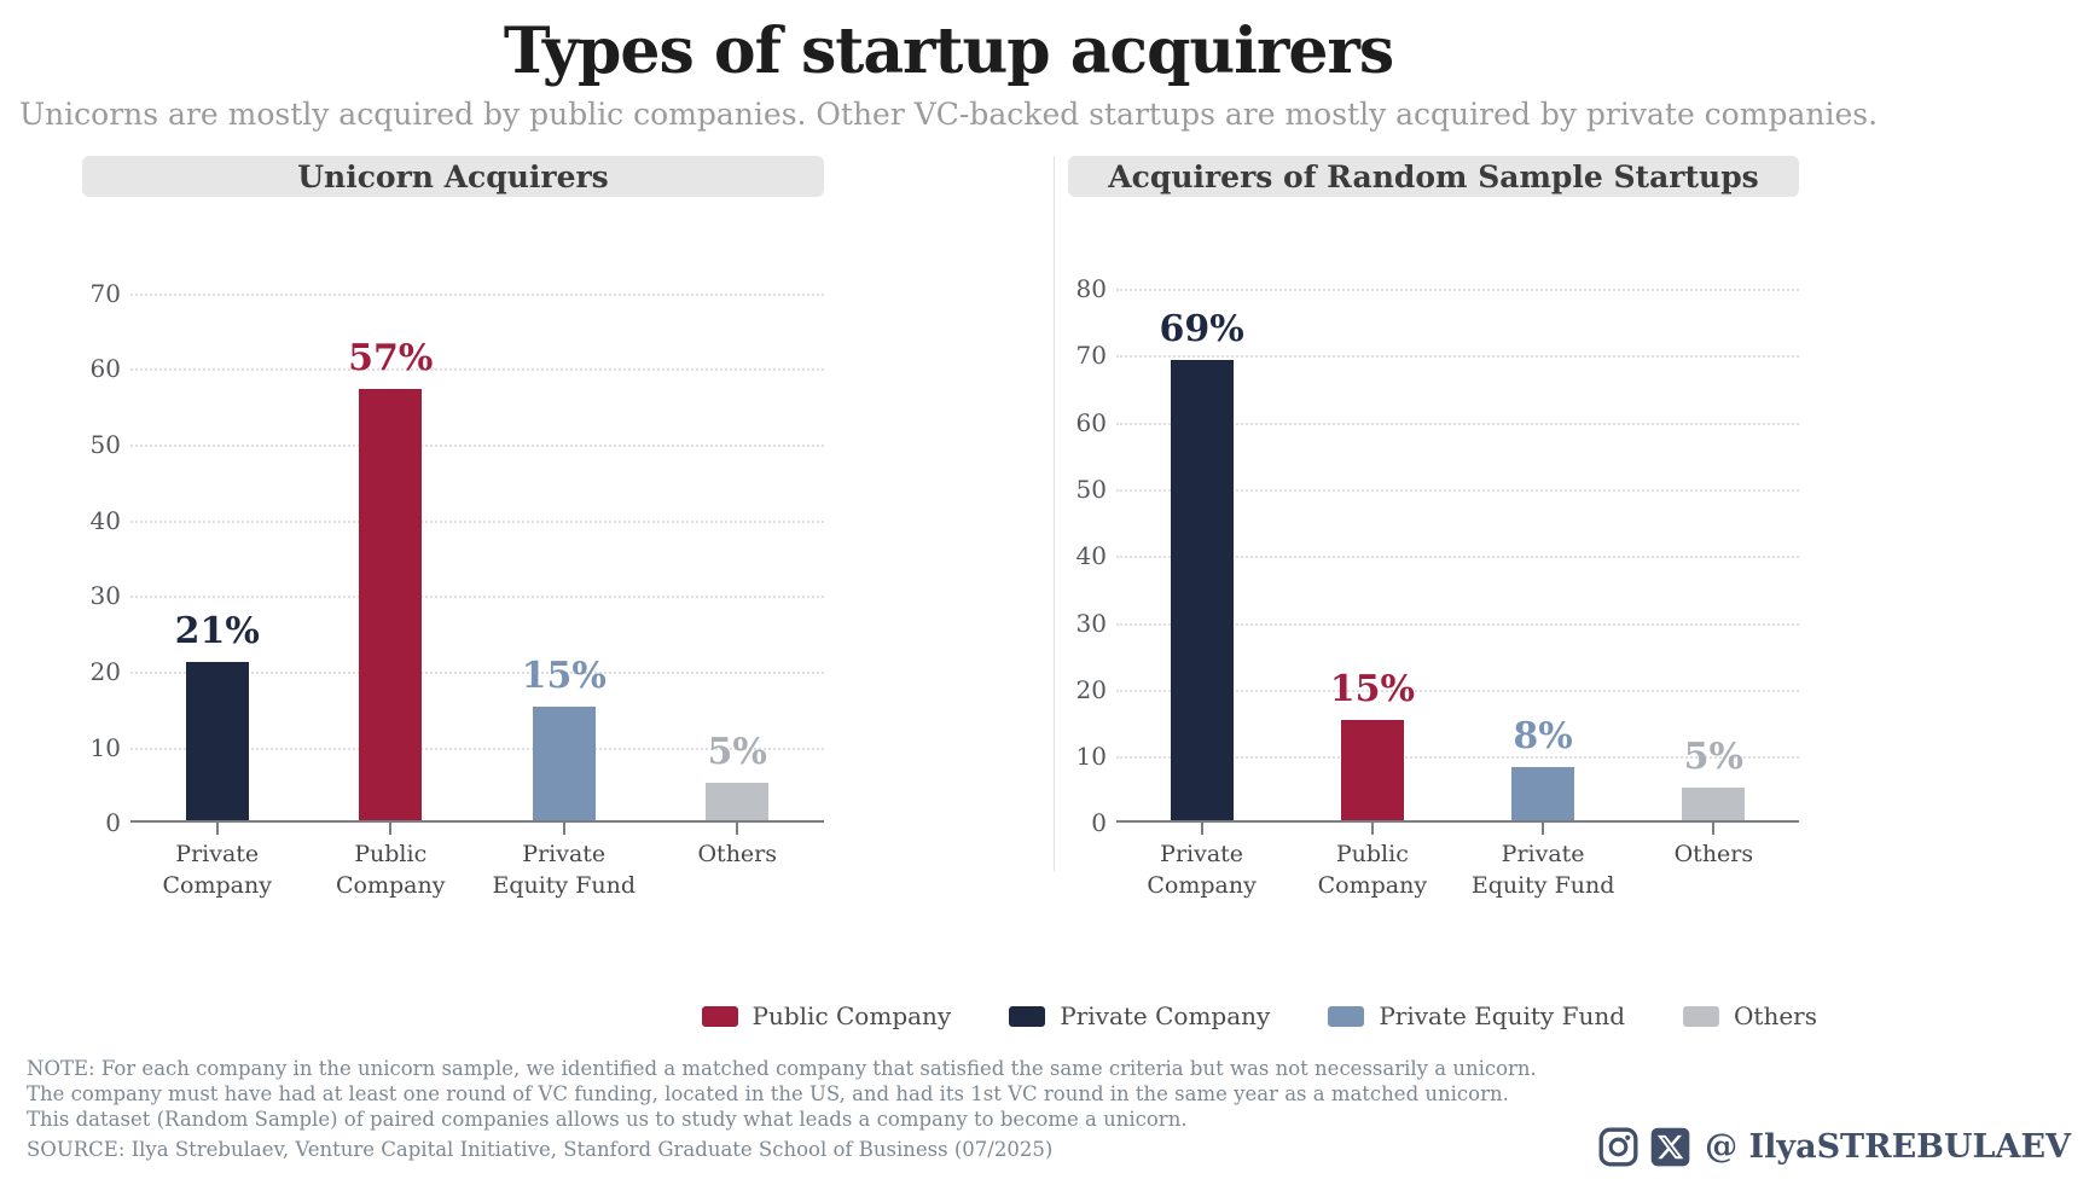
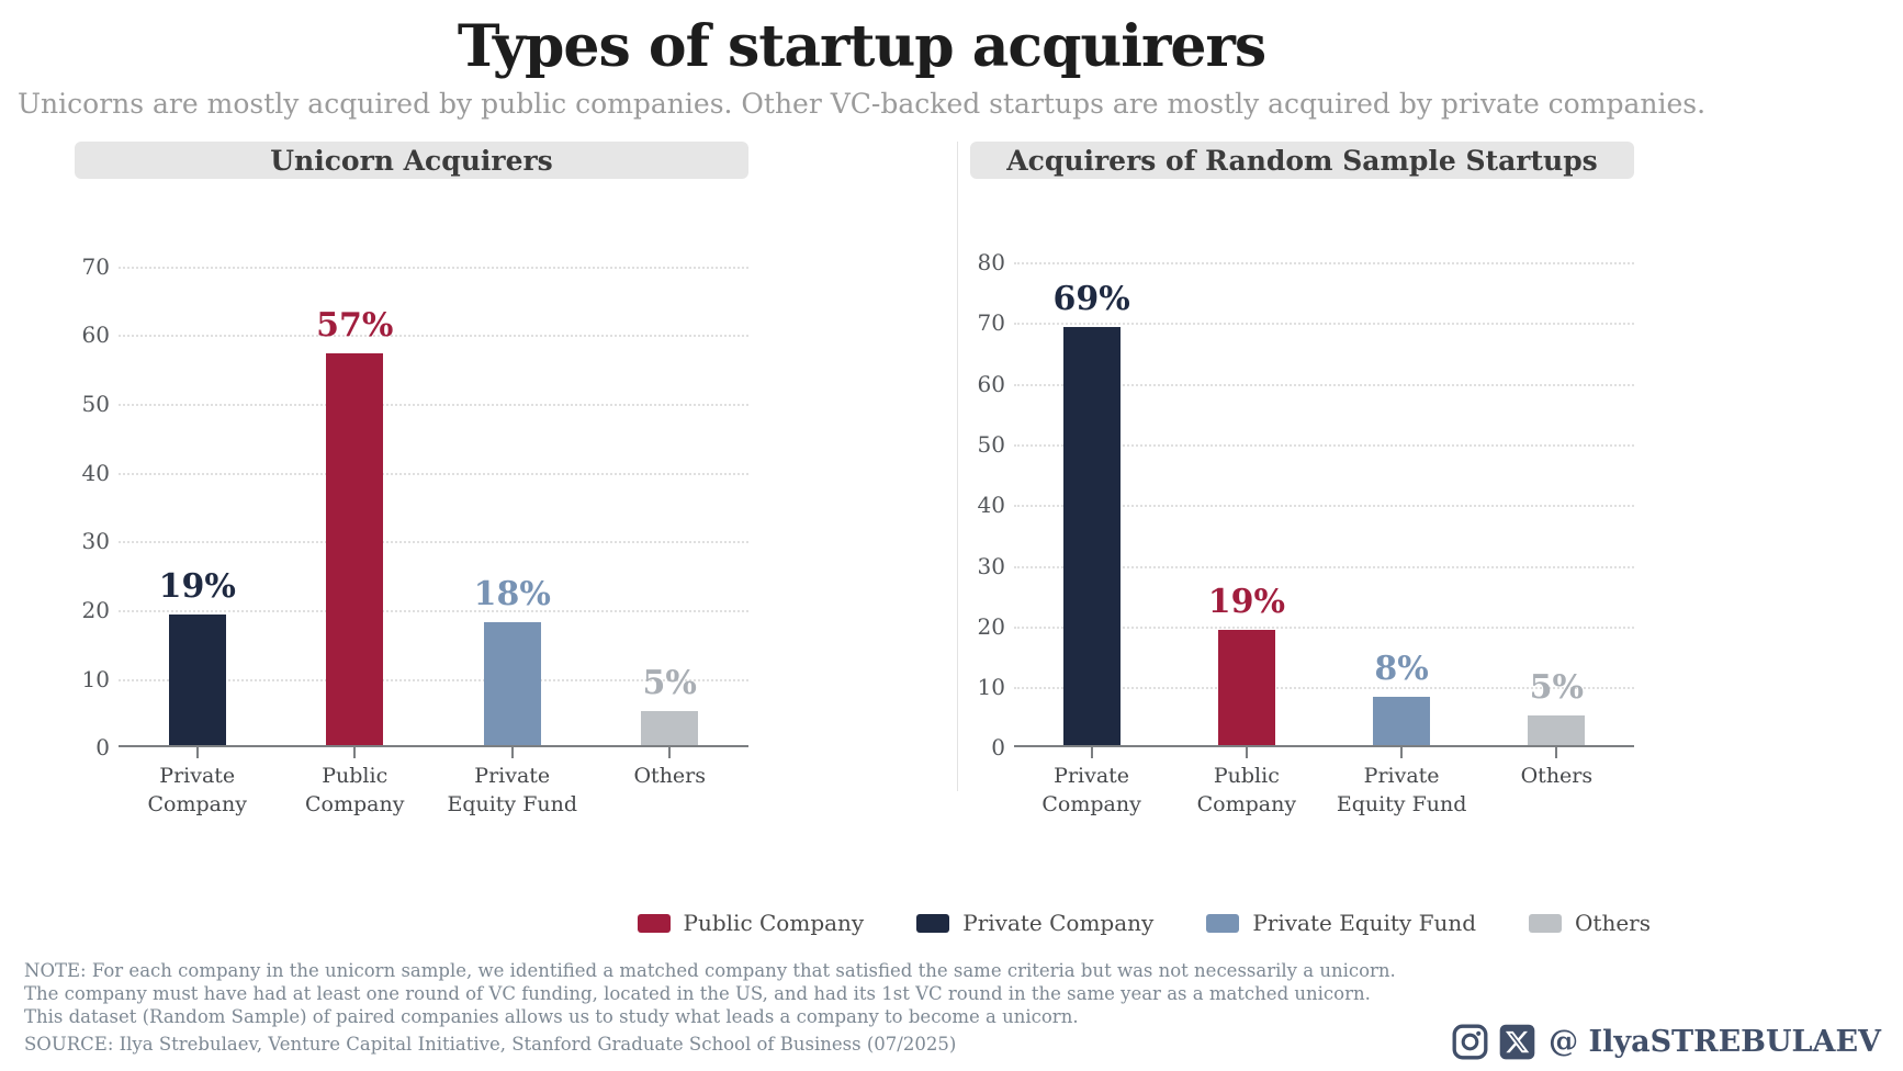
Unicorn Acquirers/Private Company: 21% -> 19%
Unicorn Acquirers/Private Equity Fund: 15% -> 18%
Acquirers of Random Sample Startups/Public Company: 15% -> 19%
